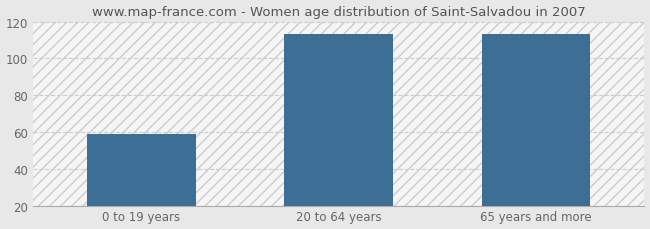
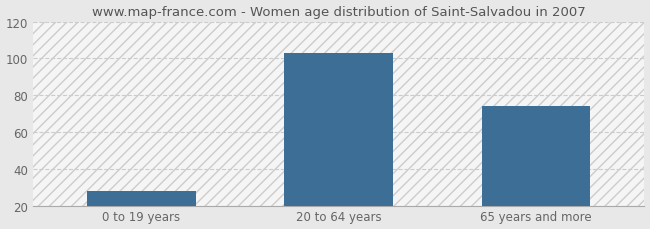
0 to 19 years: 59 -> 28
20 to 64 years: 113 -> 103
65 years and more: 113 -> 74
